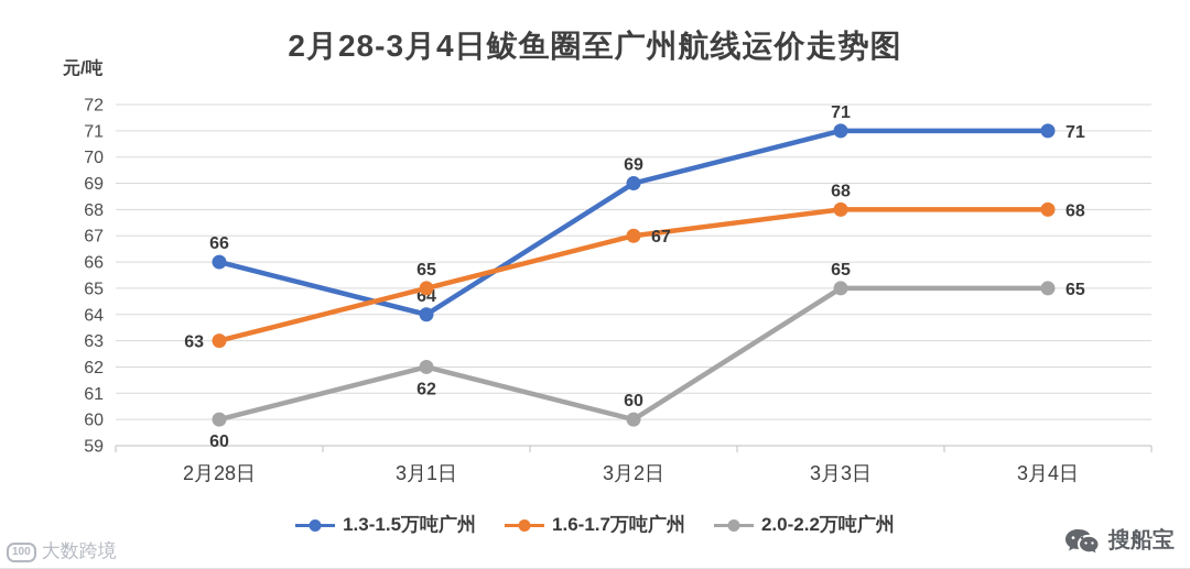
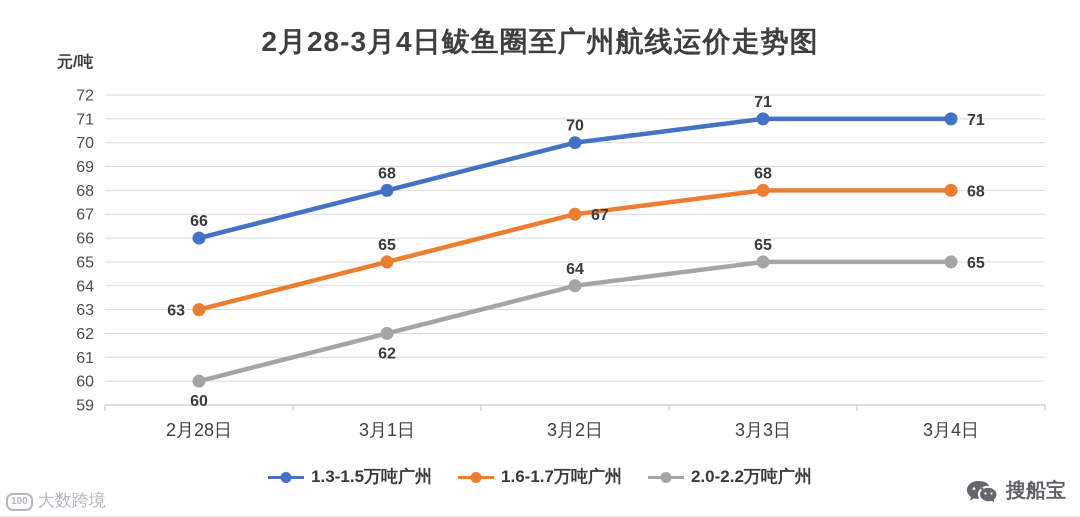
1.3-1.5万吨广州/3月1日: 64 -> 68
1.3-1.5万吨广州/3月2日: 69 -> 70
2.0-2.2万吨广州/3月2日: 60 -> 64
